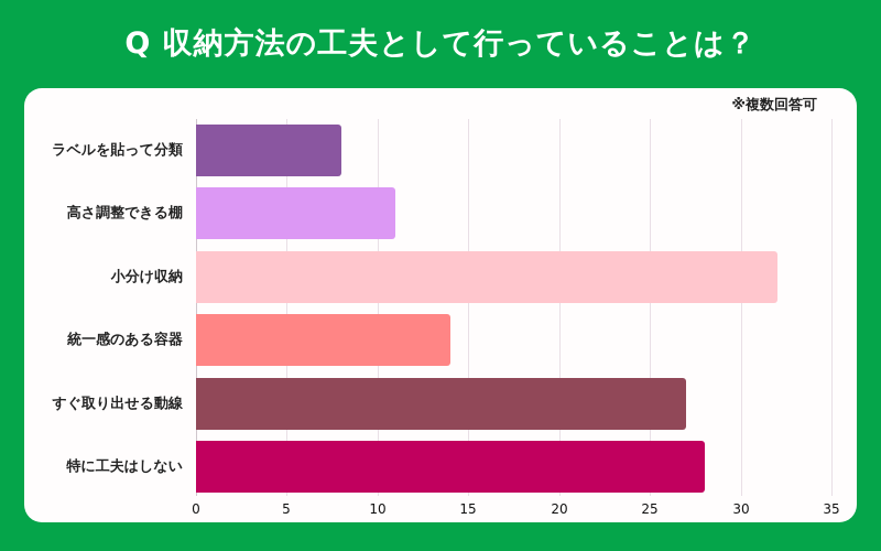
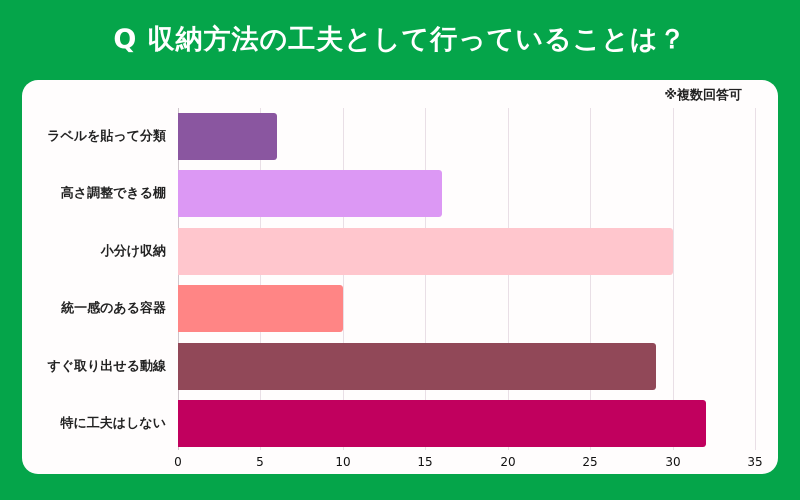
ラベルを貼って分類: 8 -> 6
高さ調整できる棚: 11 -> 16
小分け収納: 32 -> 30
統一感のある容器: 14 -> 10
すぐ取り出せる動線: 27 -> 29
特に工夫はしない: 28 -> 32
